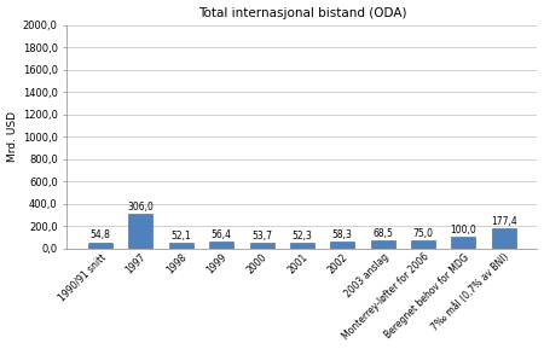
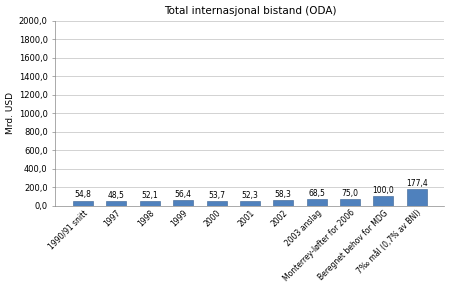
1997: 306,0 -> 48,5
